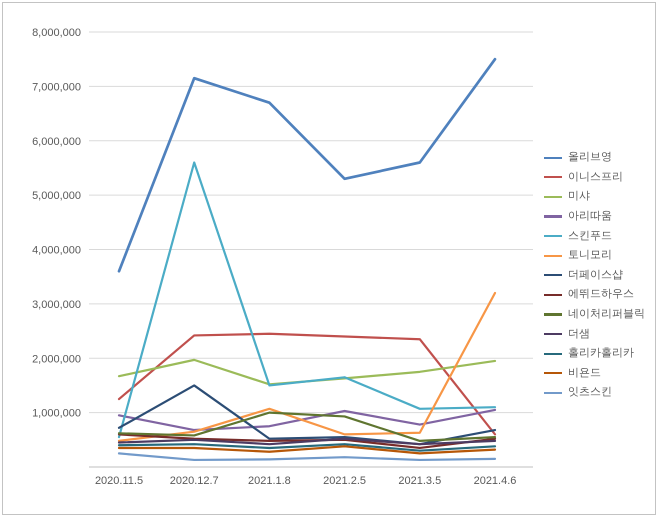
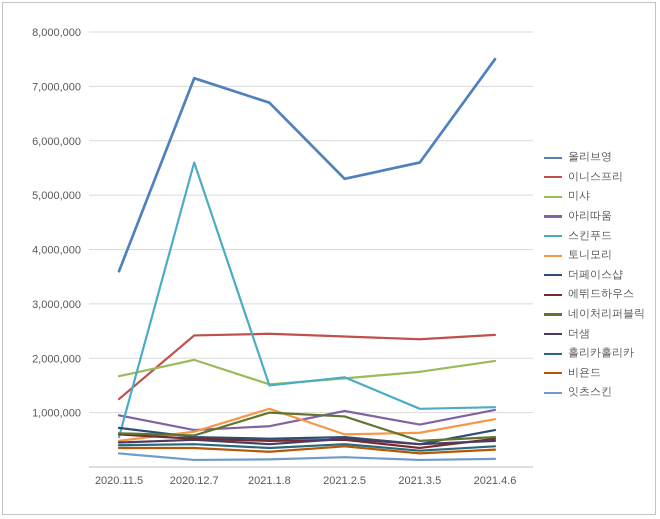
더페이스샵/2020.12.7: 1500000 -> 600000
이니스프리/2021.4.6: 600000 -> 2400000
토니모리/2021.4.6: 3200000 -> 900000
